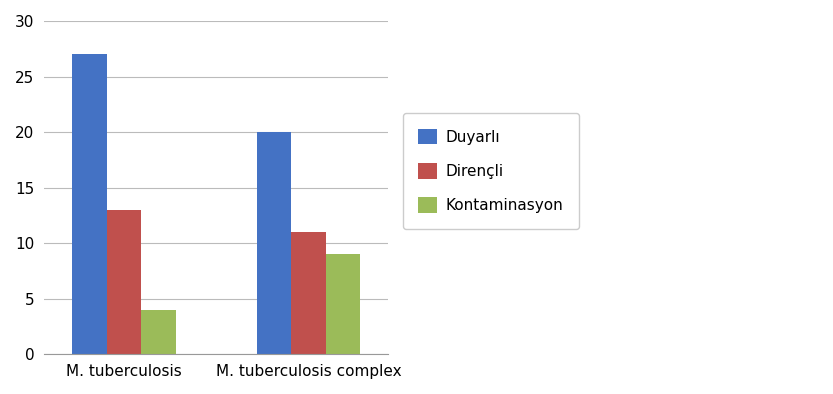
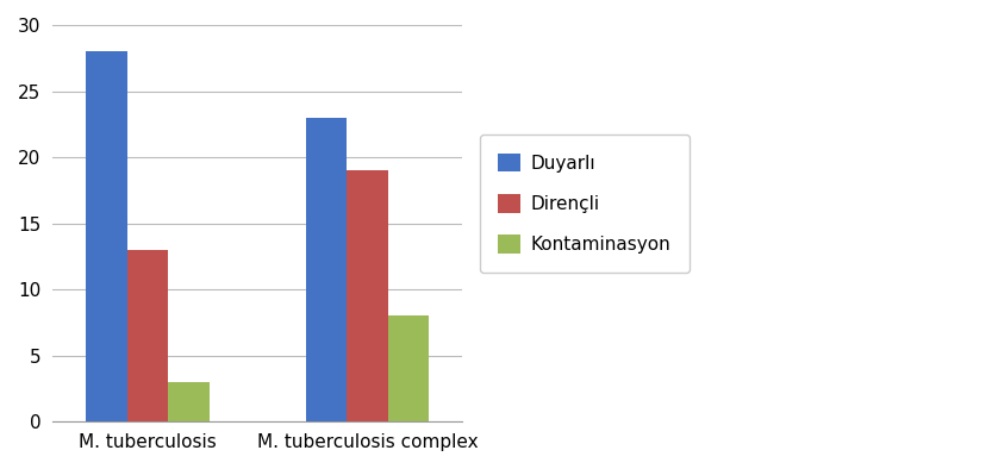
Duyarlı/M. tuberculosis: 27 -> 28
Kontaminasyon/M. tuberculosis: 4 -> 3
Duyarlı/M. tuberculosis complex: 20 -> 23
Dirençli/M. tuberculosis complex: 11 -> 19
Kontaminasyon/M. tuberculosis complex: 9 -> 8
